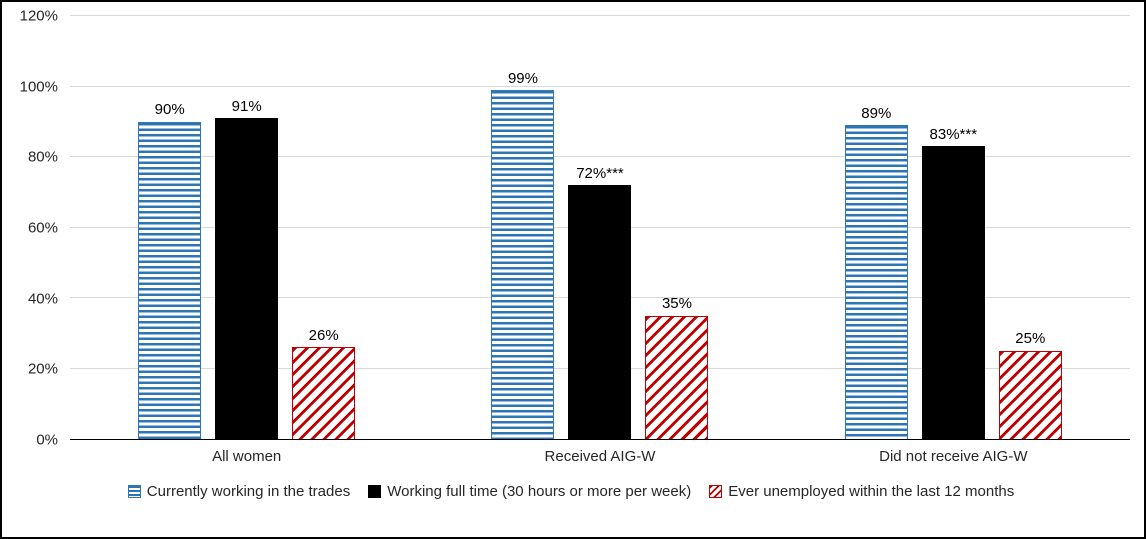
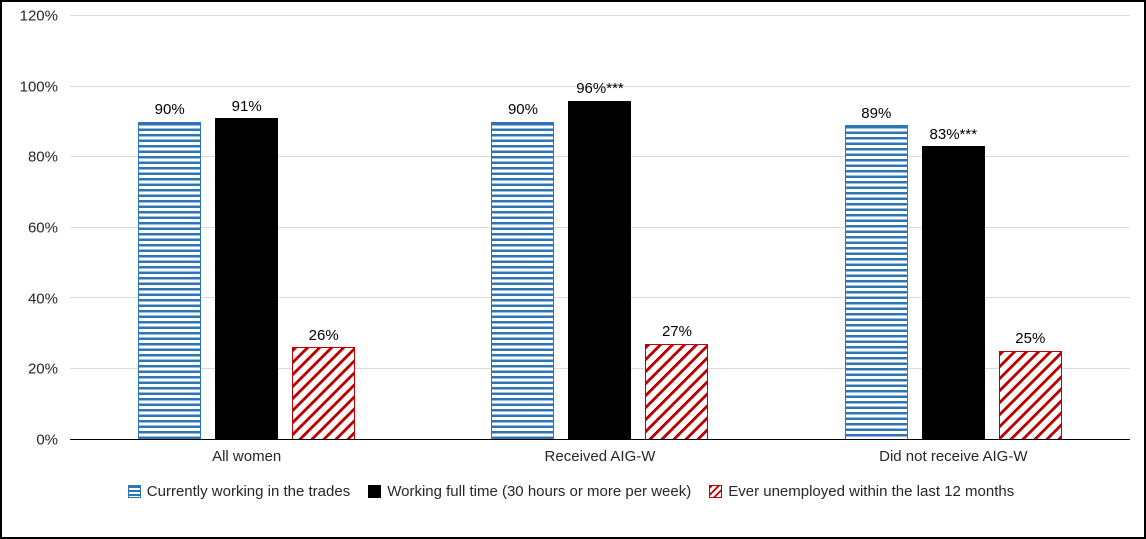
Currently working in the trades/Received AIG-W: 99% -> 90%
Working full time (30 hours or more per week)/Received AIG-W: 72 -> 96
Ever unemployed within the last 12 months/Received AIG-W: 35% -> 27%
